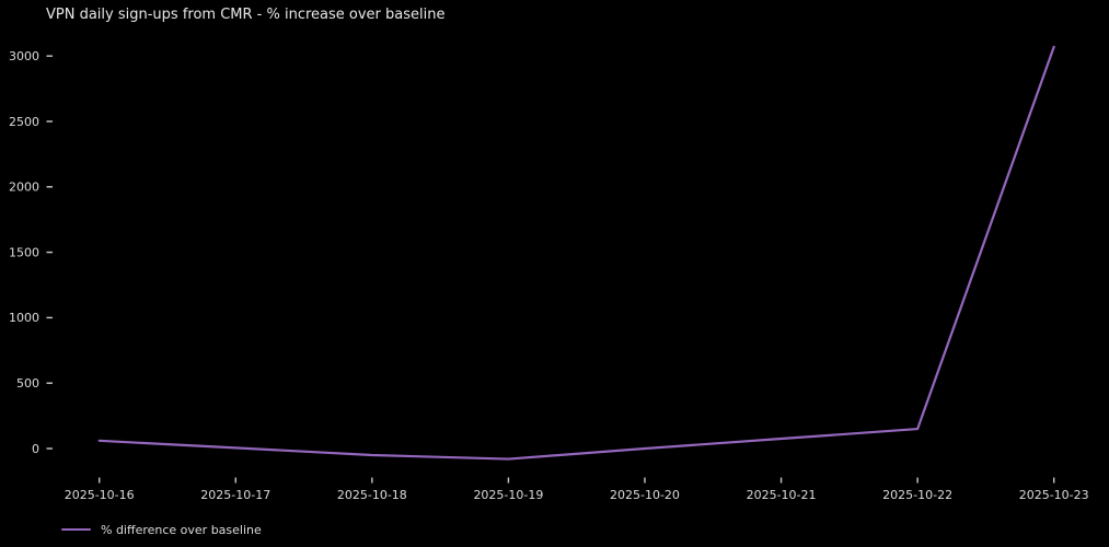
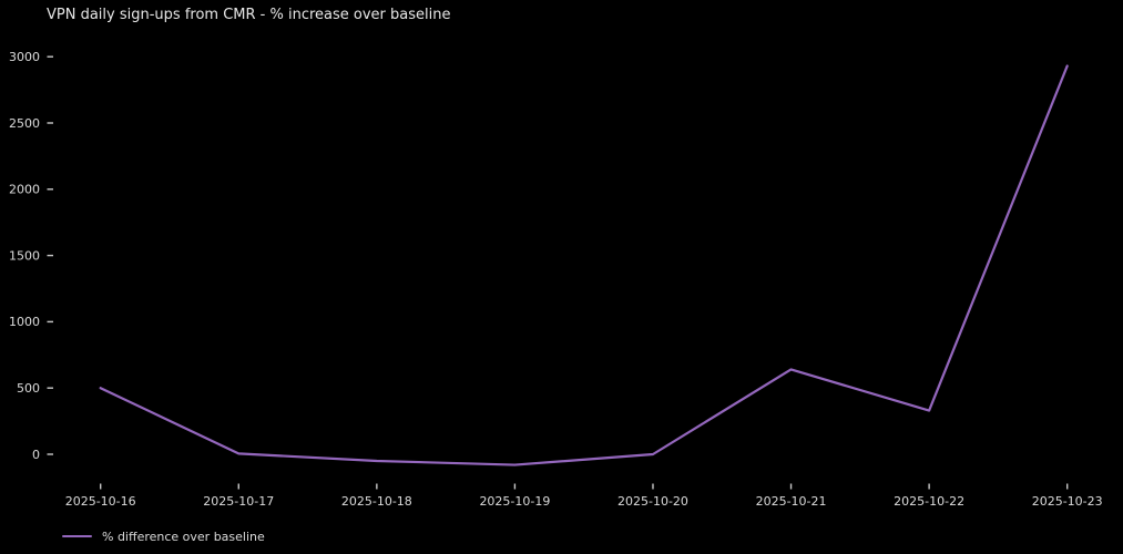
2025-10-16: 60 -> 500
2025-10-21: 80 -> 640
2025-10-22: 150 -> 330
2025-10-23: 3070 -> 2930
